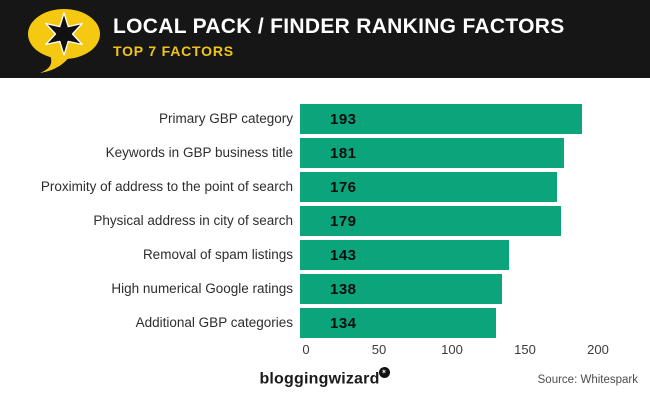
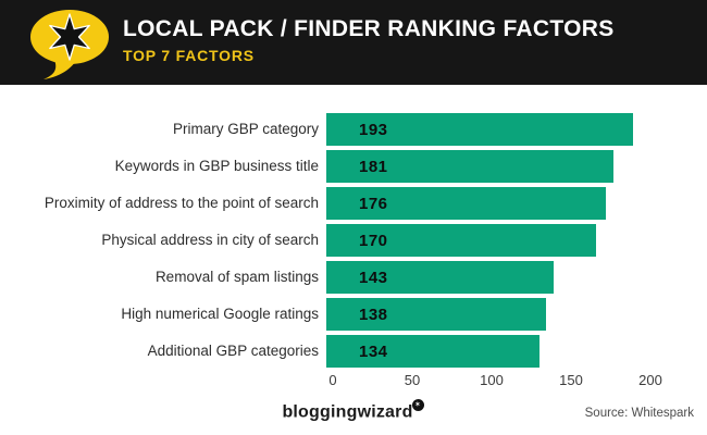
Physical address in city of search: 179 -> 170
